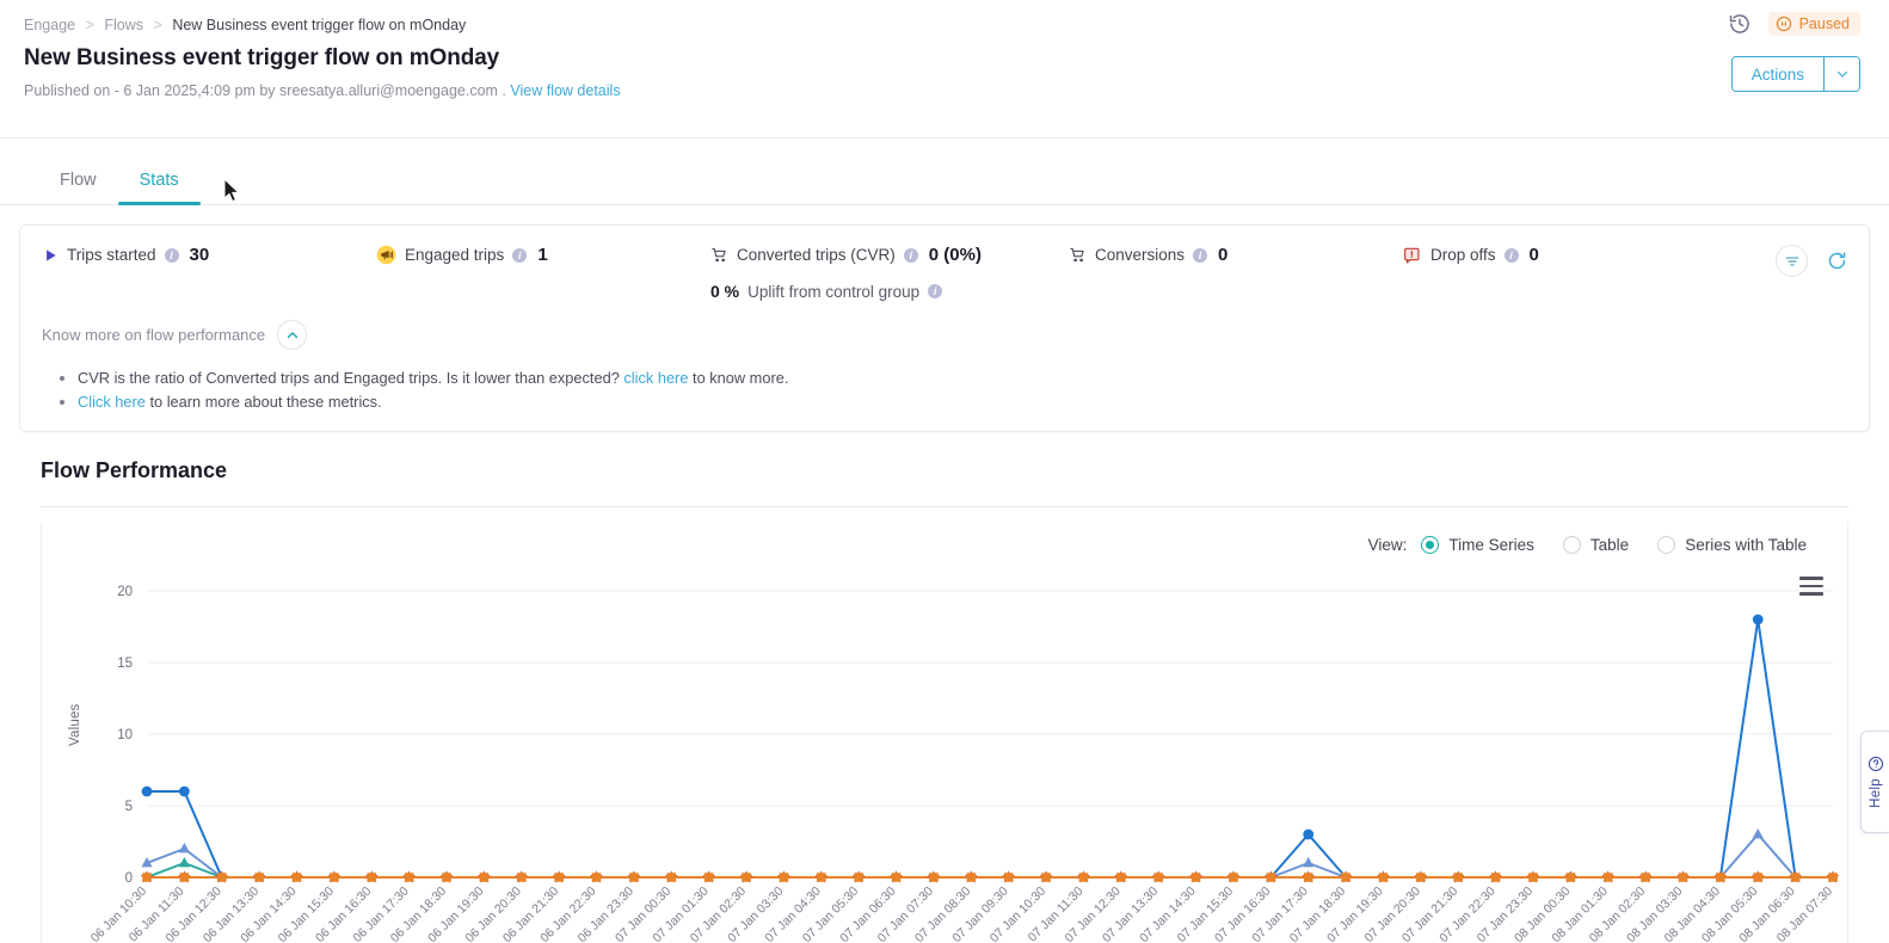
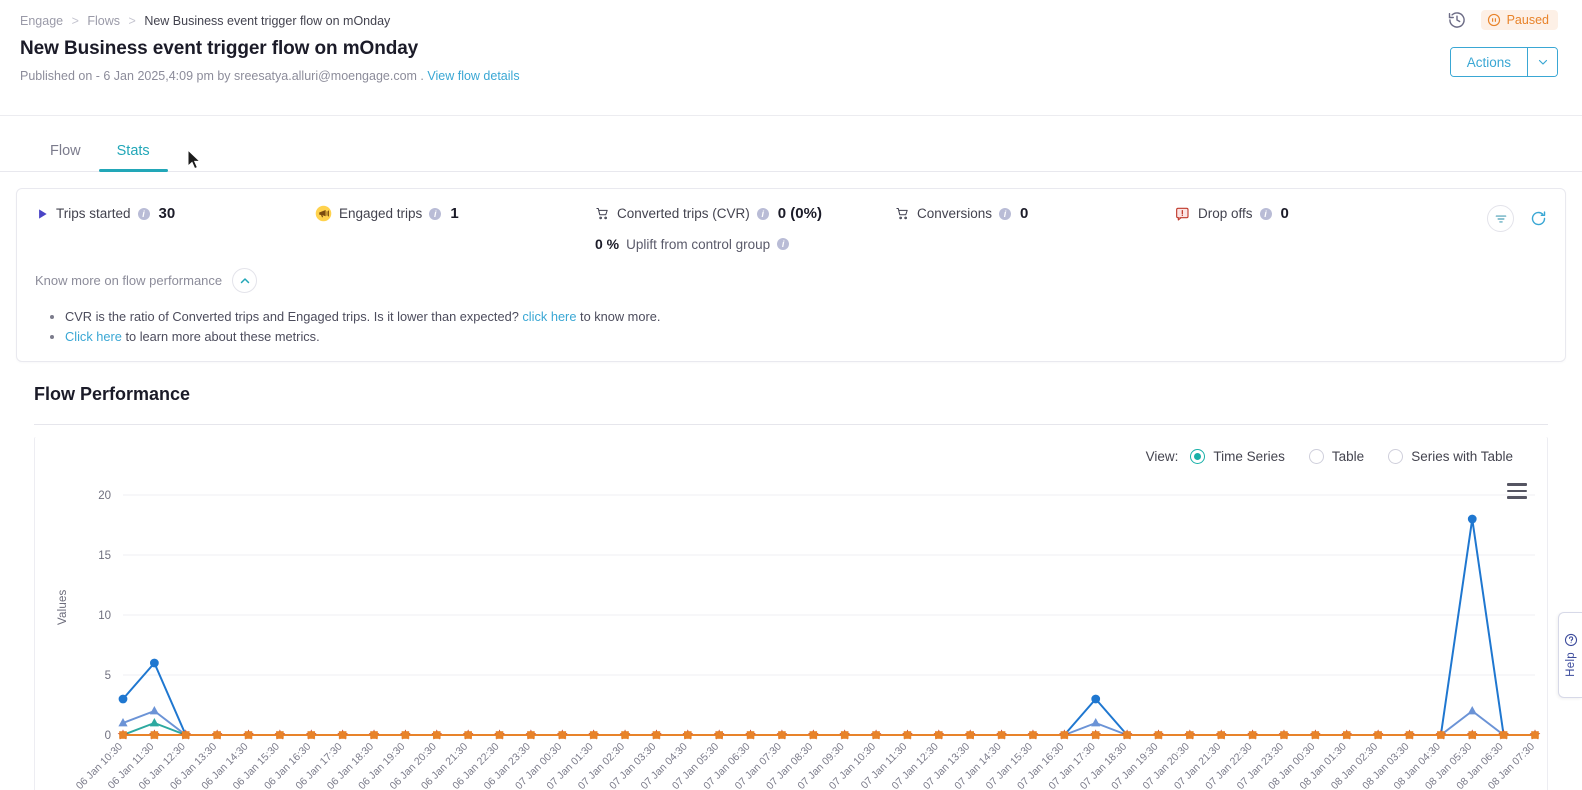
Trips started/06 Jan 10:30: 6 -> 3
Engaged trips/08 Jan 05:30: 3 -> 2
